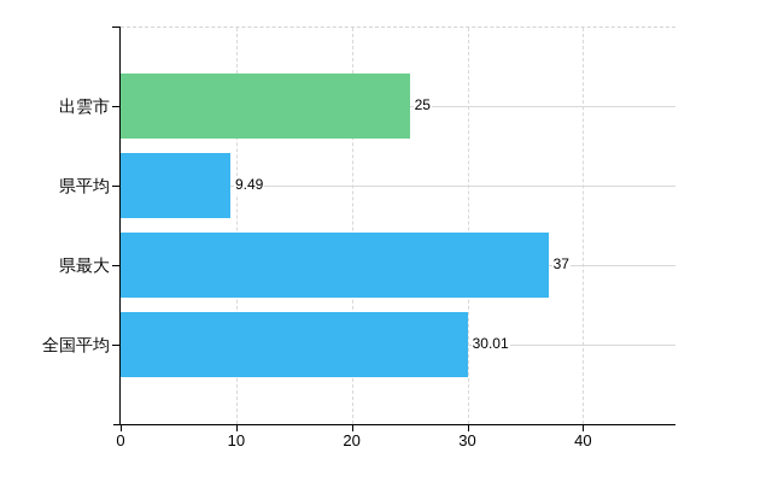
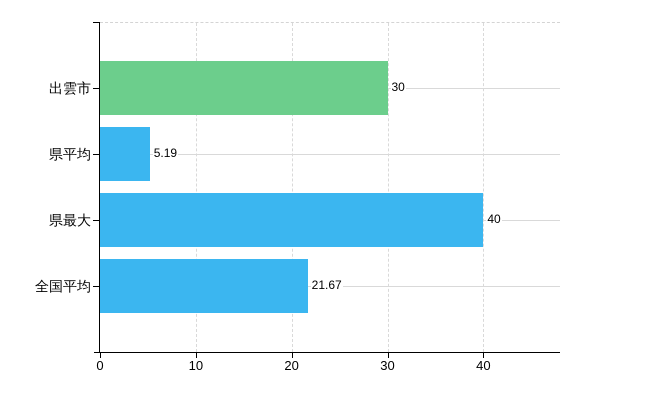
出雲市: 25 -> 30
県平均: 9.49 -> 5.19
県最大: 37 -> 40
全国平均: 30.01 -> 21.67
